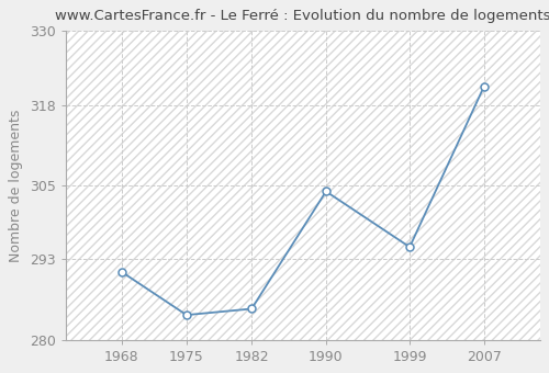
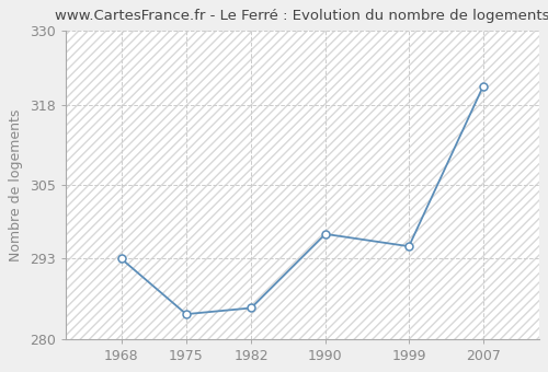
1968: 291 -> 293
1990: 304 -> 297
